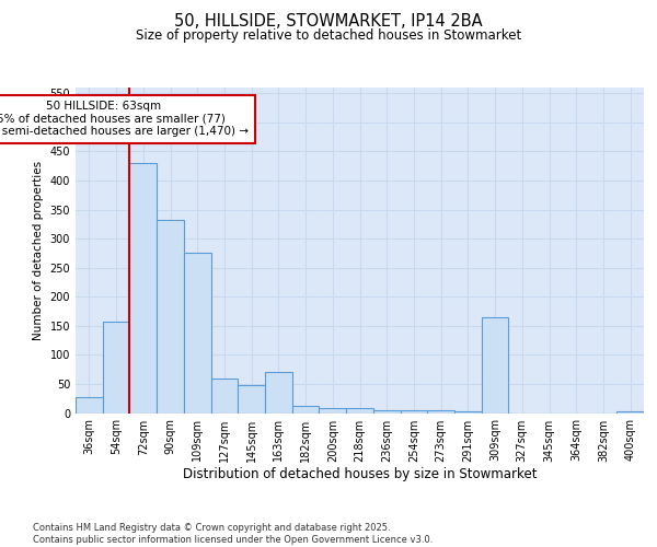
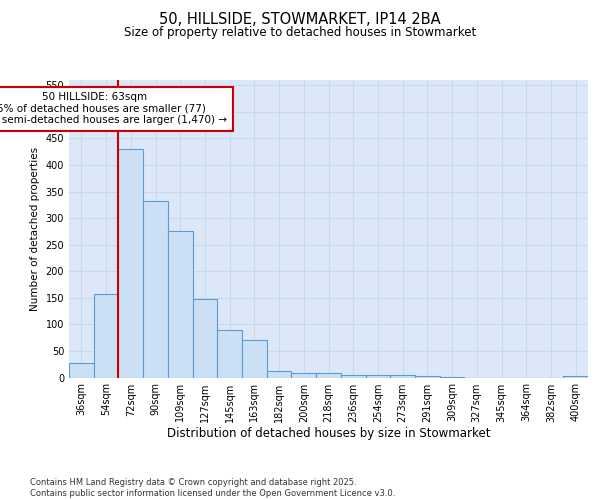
127sqm: 60 -> 147
145sqm: 48 -> 90
309sqm: 164 -> 1
